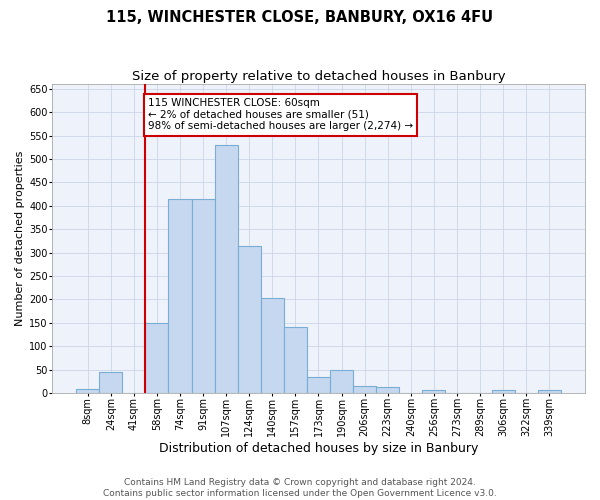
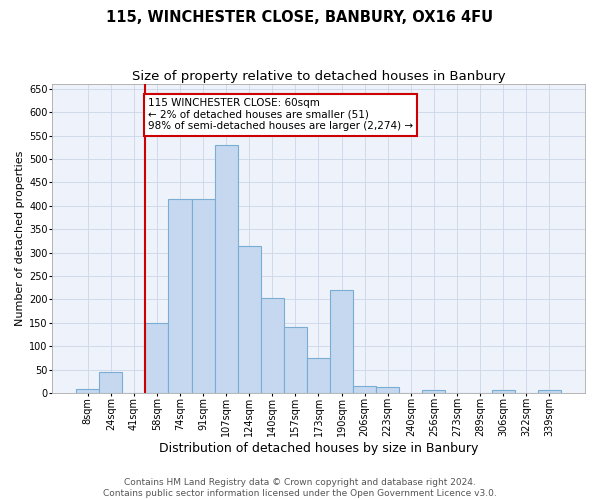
173sqm: 35 -> 75
190sqm: 48 -> 220
